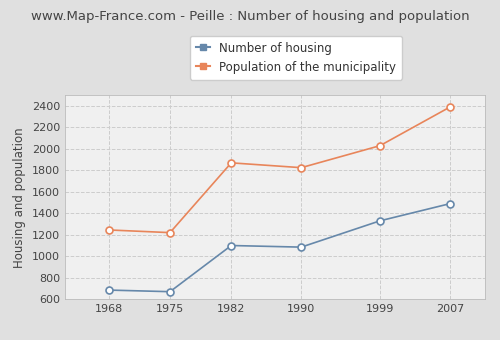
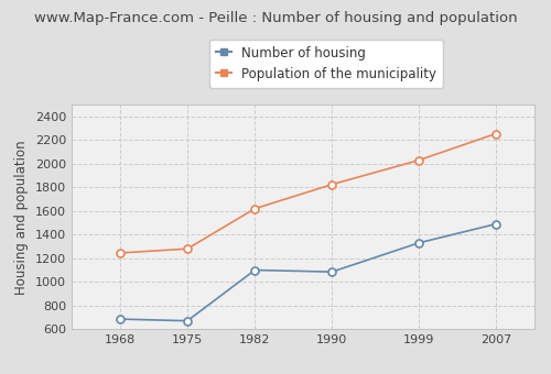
Population of the municipality/1975: 1220 -> 1280
Population of the municipality/1982: 1870 -> 1620
Population of the municipality/2007: 2390 -> 2260
